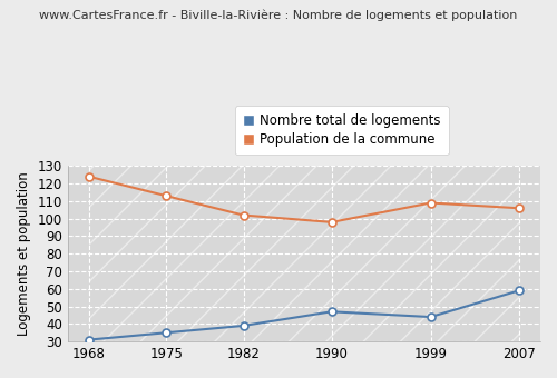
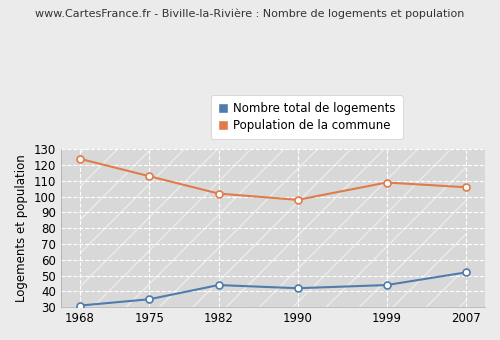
Nombre total de logements/1982: 39 -> 44
Nombre total de logements/1990: 47 -> 42
Nombre total de logements/2007: 59 -> 52
